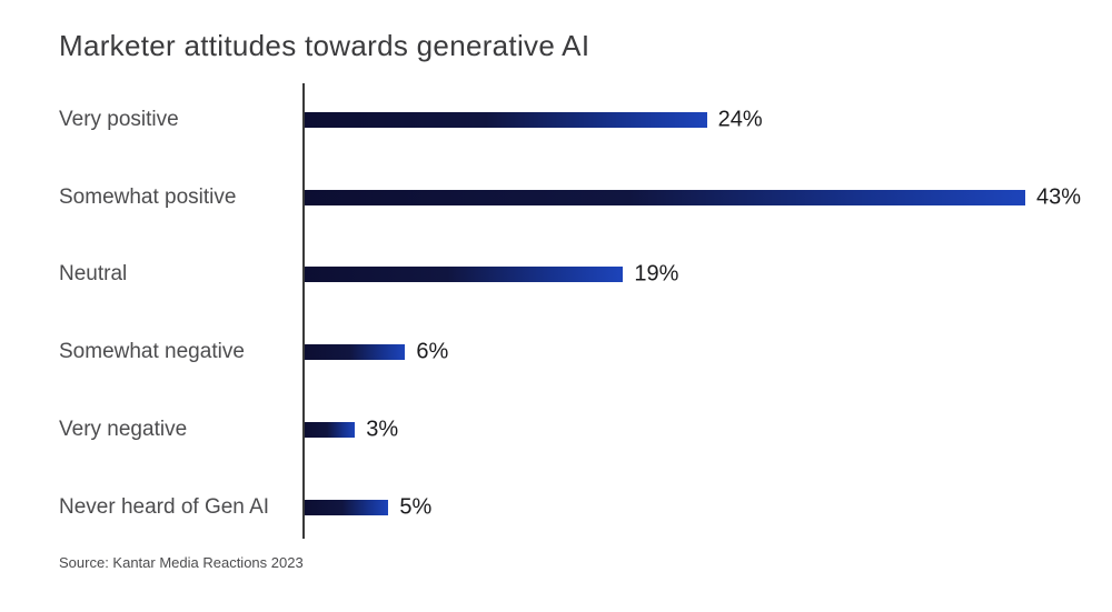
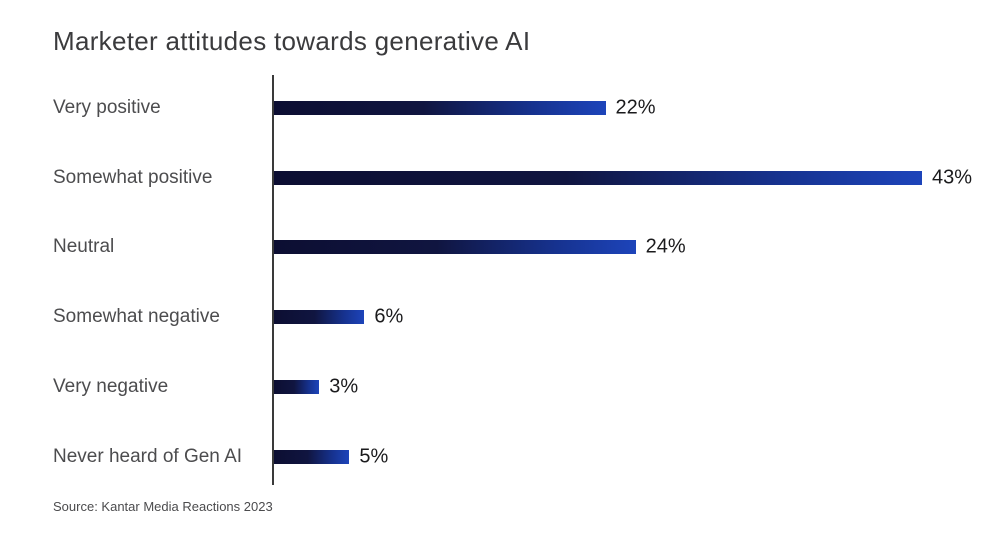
Very positive: 24% -> 22%
Neutral: 19% -> 24%
